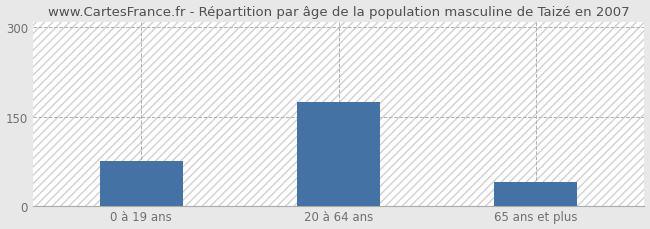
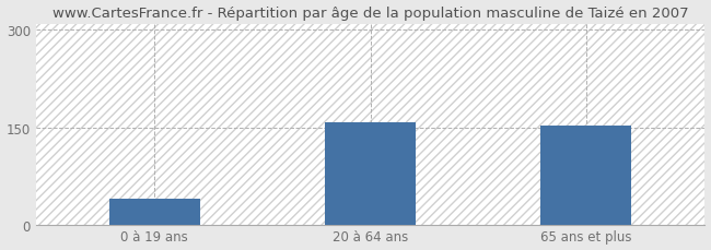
0 à 19 ans: 75 -> 40
20 à 64 ans: 175 -> 158
65 ans et plus: 40 -> 152
